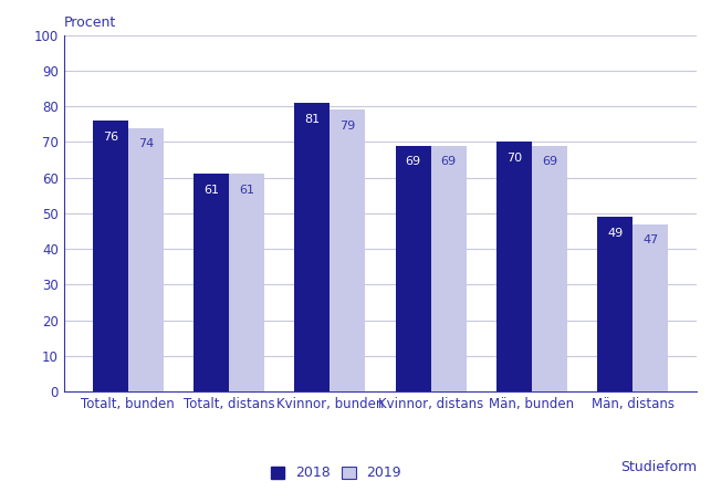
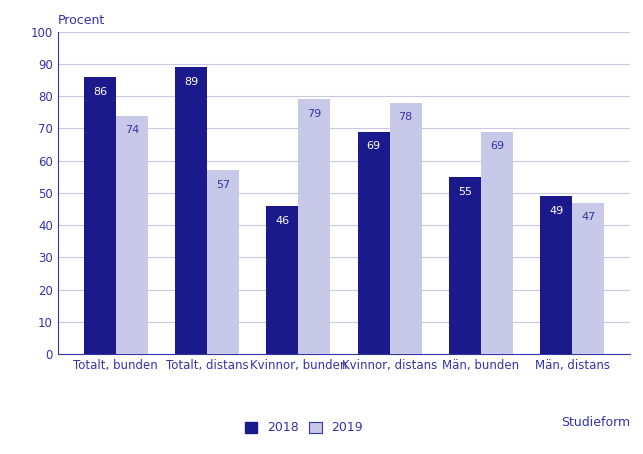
2018/Totalt, bunden: 76 -> 86
2018/Totalt, distans: 61 -> 89
2019/Totalt, distans: 61 -> 57
2018/Kvinnor, bunden: 81 -> 46
2019/Kvinnor, distans: 69 -> 78
2018/Män, bunden: 70 -> 55
